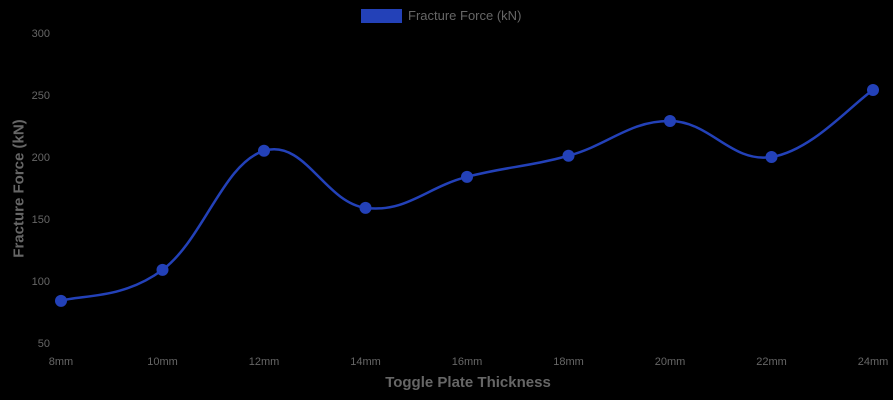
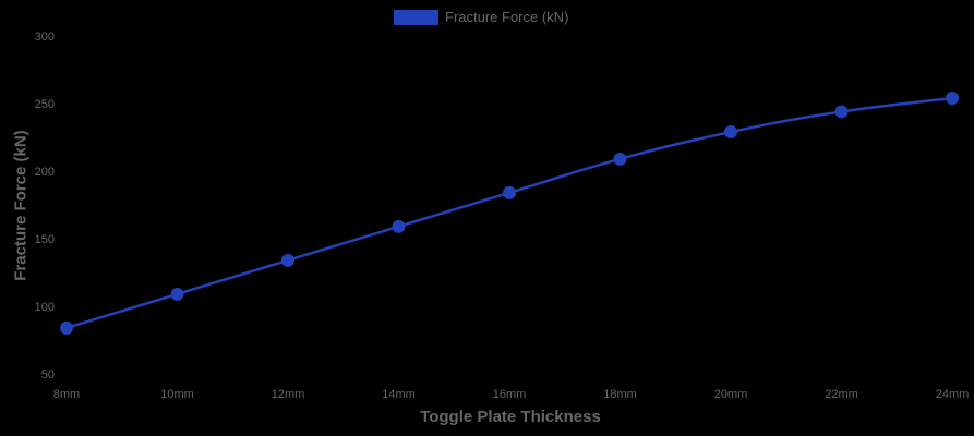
12mm: 205 -> 134
18mm: 201 -> 209
22mm: 200 -> 244
